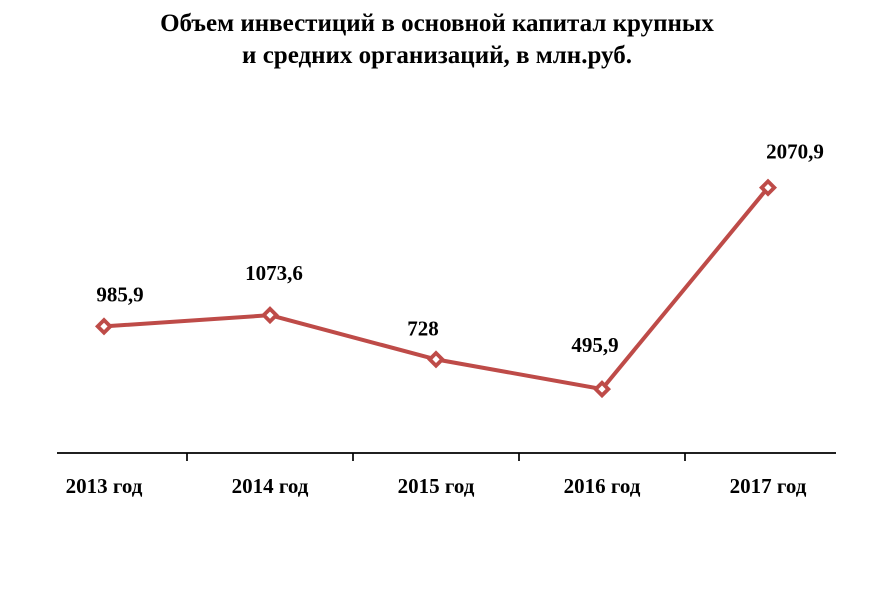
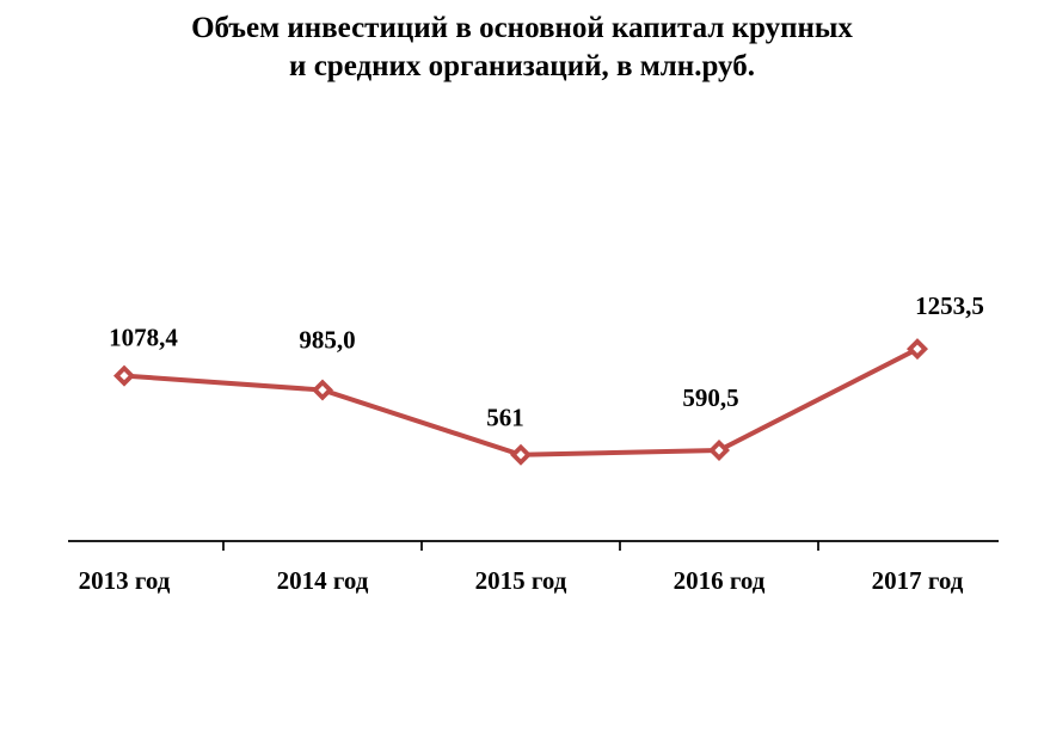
2013 год: 985,9 -> 1078,4
2014 год: 1073,6 -> 985,0
2015 год: 728 -> 561
2016 год: 495,9 -> 590,5
2017 год: 2070,9 -> 1253,5
